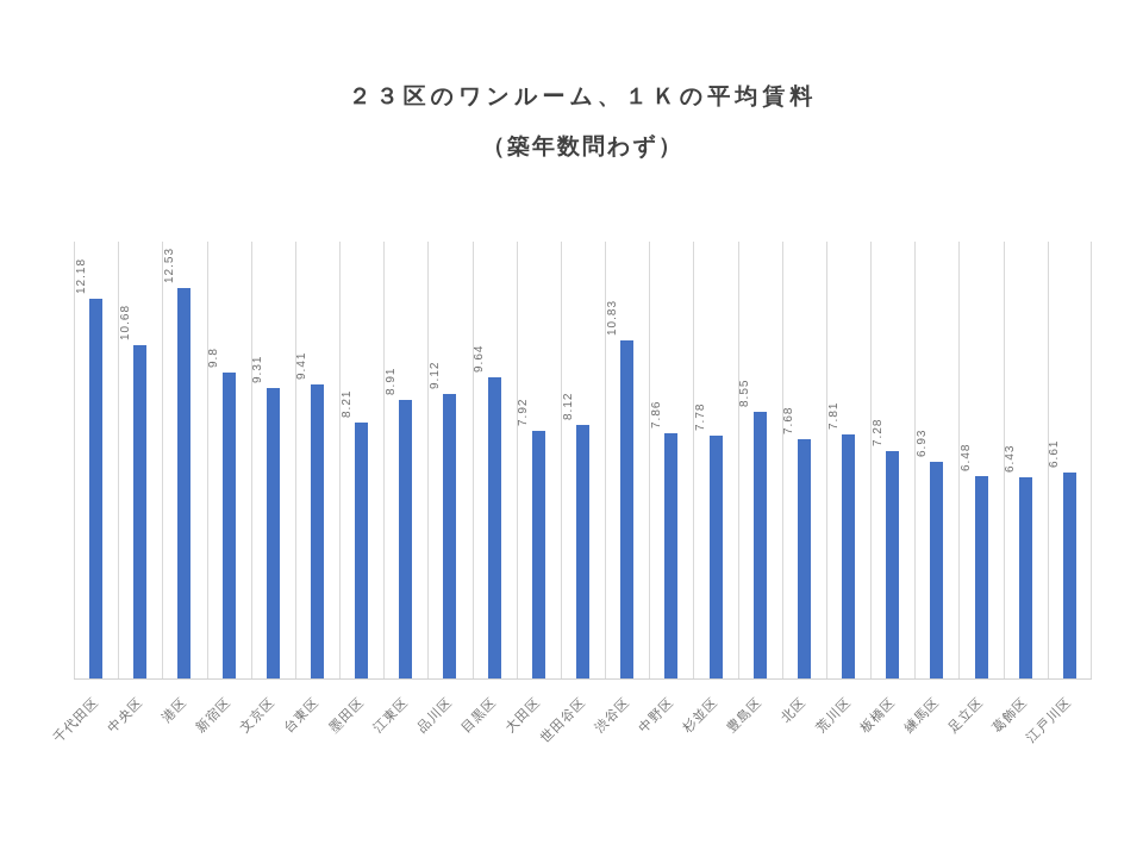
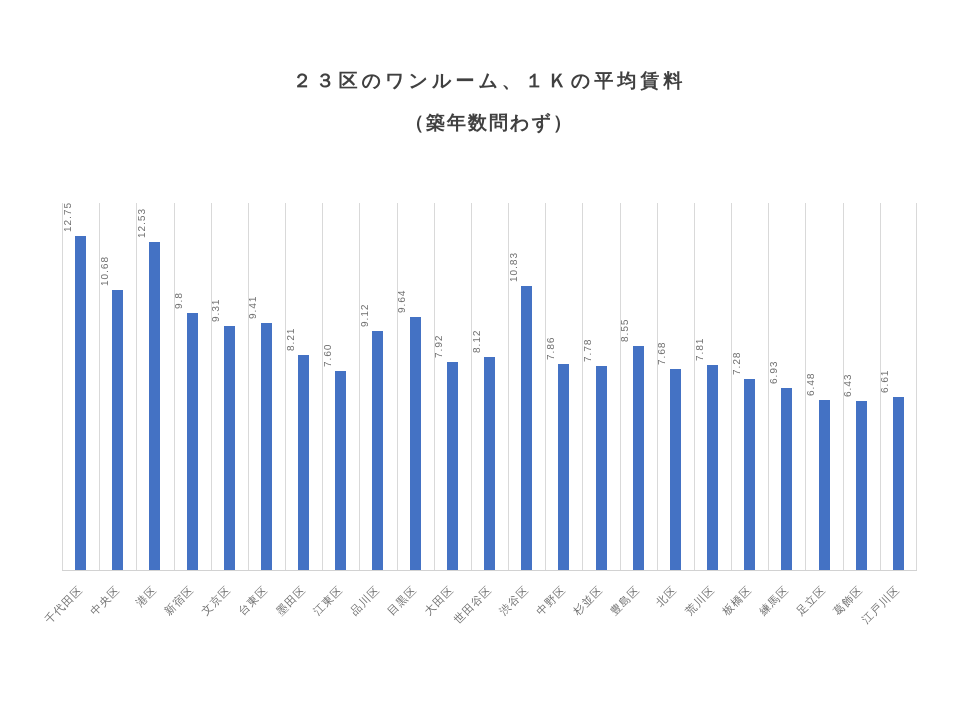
千代田区: 12.18 -> 12.75
江東区: 8.91 -> 7.60
